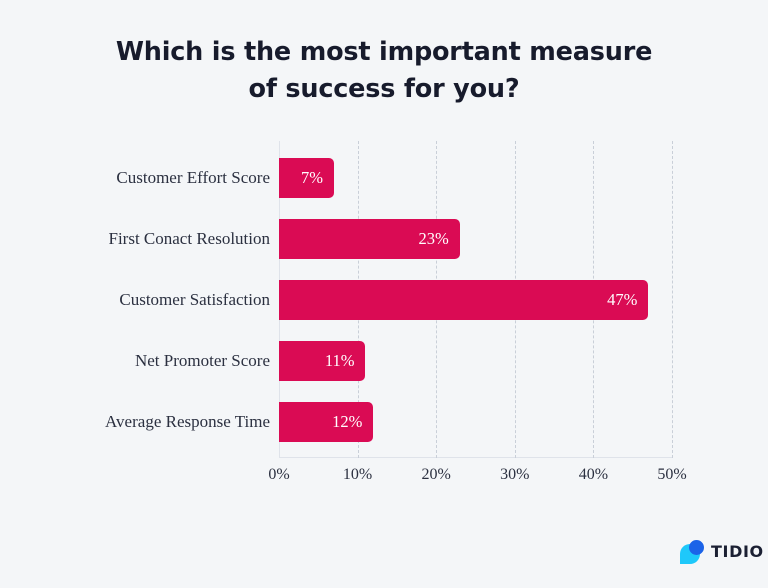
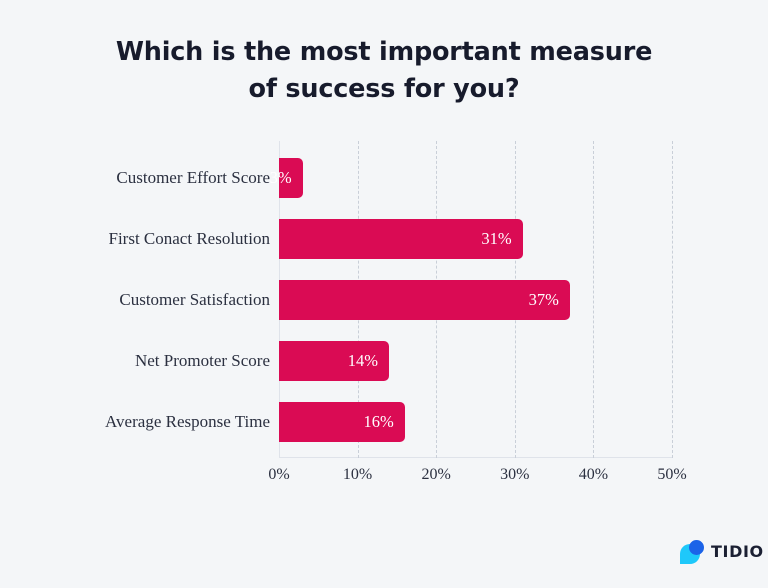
Customer Effort Score: 7% -> 3%
First Conact Resolution: 23% -> 31%
Customer Satisfaction: 47% -> 37%
Net Promoter Score: 11% -> 14%
Average Response Time: 12% -> 16%
